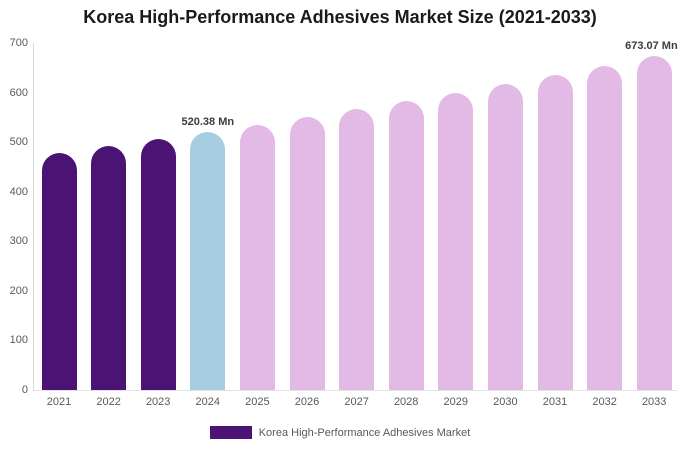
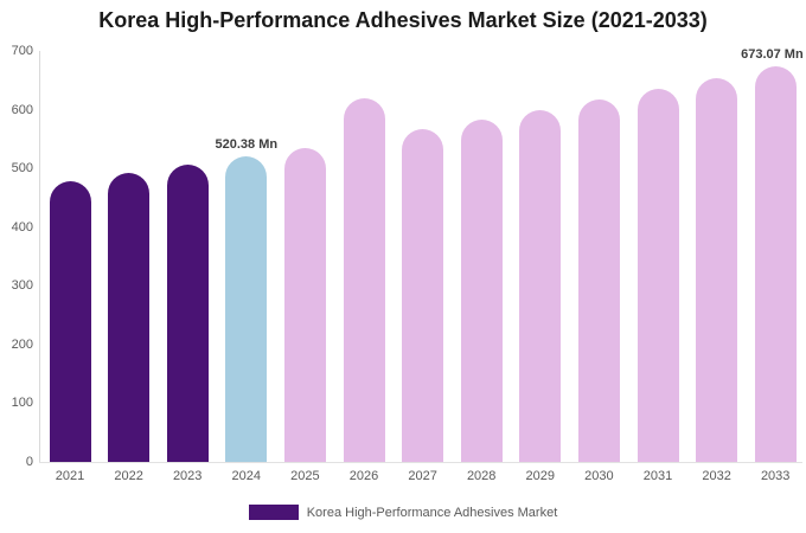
2026: 550 -> 620
